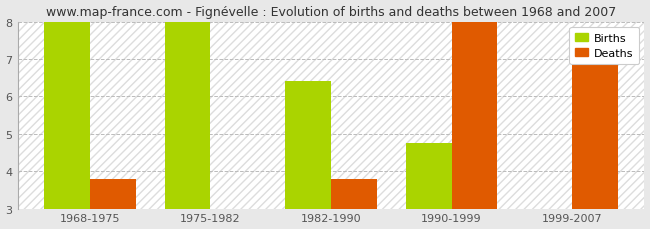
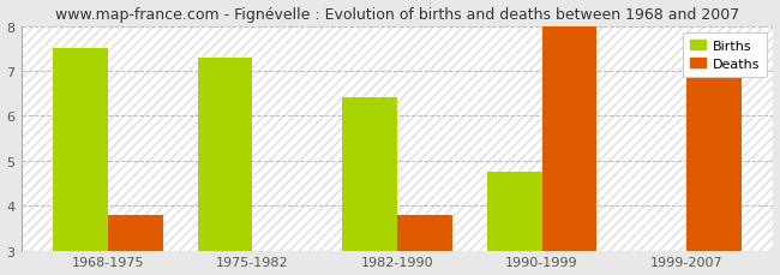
Births/1968-1975: 8.00 -> 7.50
Births/1975-1982: 8.00 -> 7.30
